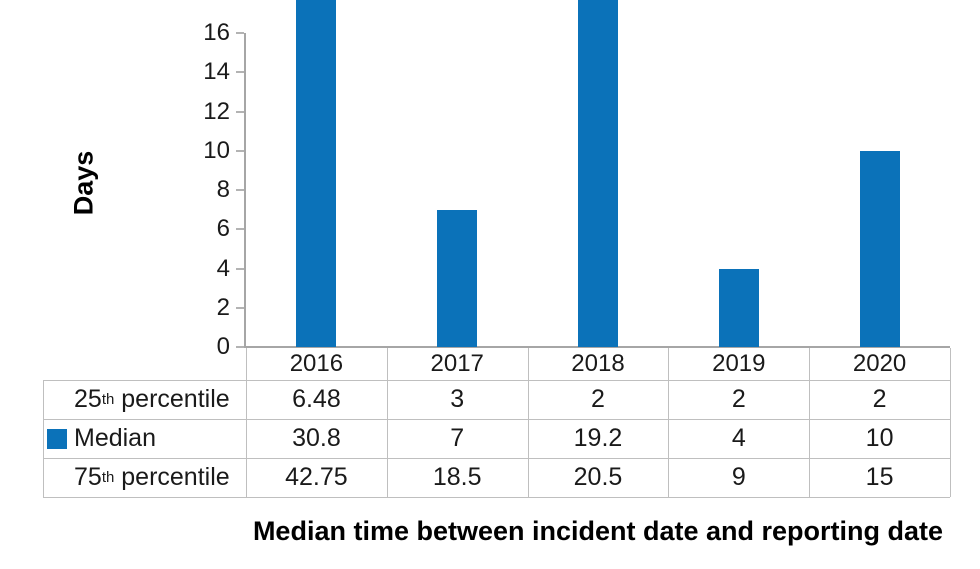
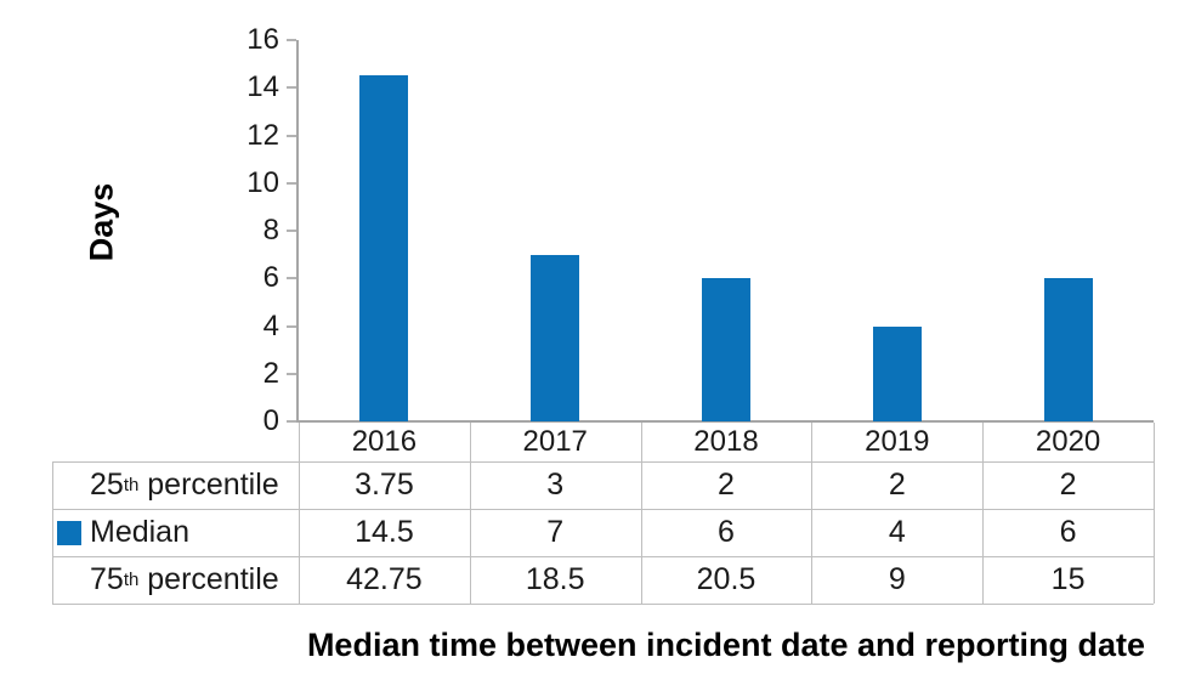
25th percentile/2016: 6.48 -> 3.75
Median/2016: 30.8 -> 14.5
Median/2018: 19.2 -> 6
Median/2020: 10 -> 6
